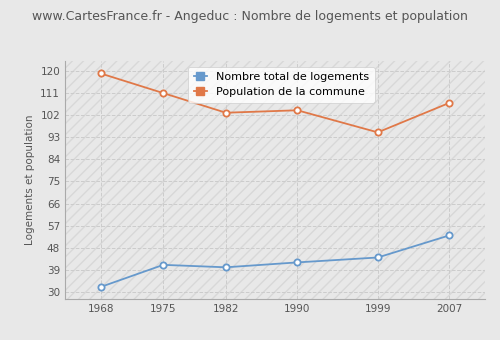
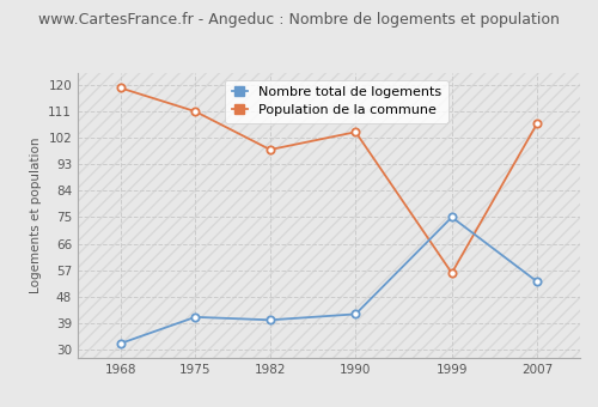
Population de la commune/1982: 103 -> 98
Nombre total de logements/1999: 44 -> 75
Population de la commune/1999: 95 -> 56
